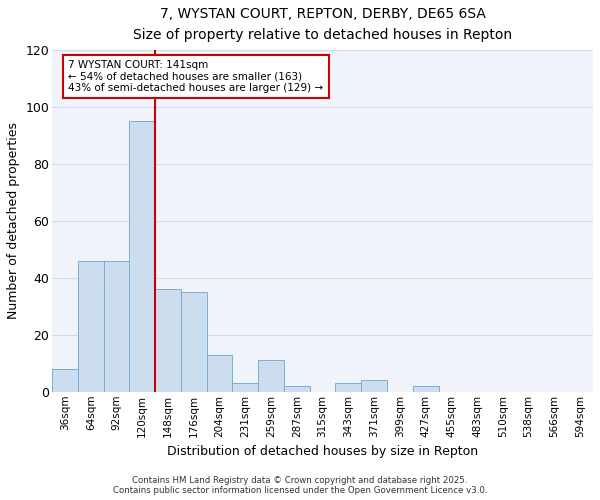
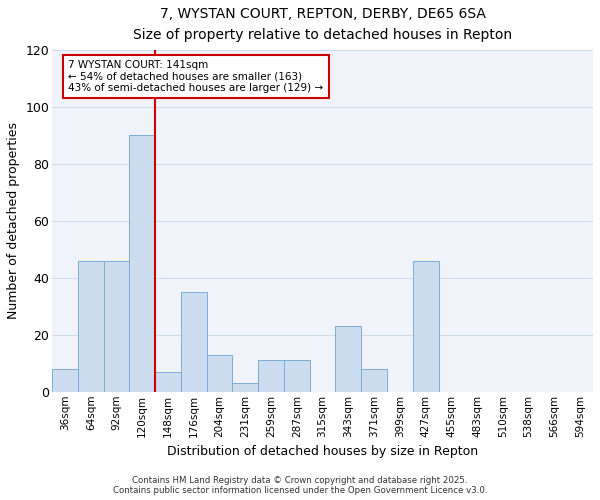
120sqm: 95 -> 90
148sqm: 36 -> 7
287sqm: 2 -> 11
343sqm: 3 -> 23
371sqm: 4 -> 8
427sqm: 2 -> 46
